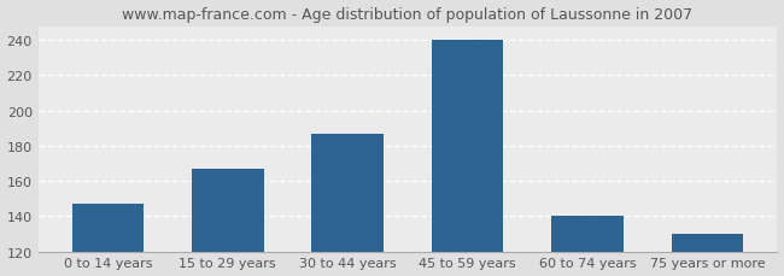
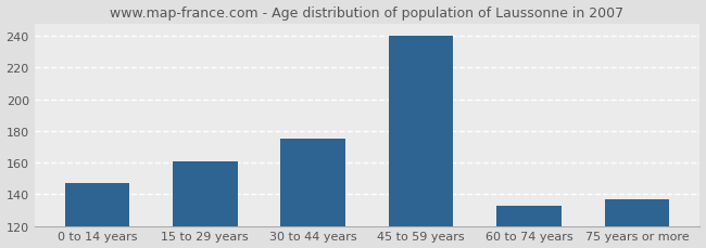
15 to 29 years: 167 -> 161
30 to 44 years: 187 -> 175
60 to 74 years: 140 -> 133
75 years or more: 130 -> 137
